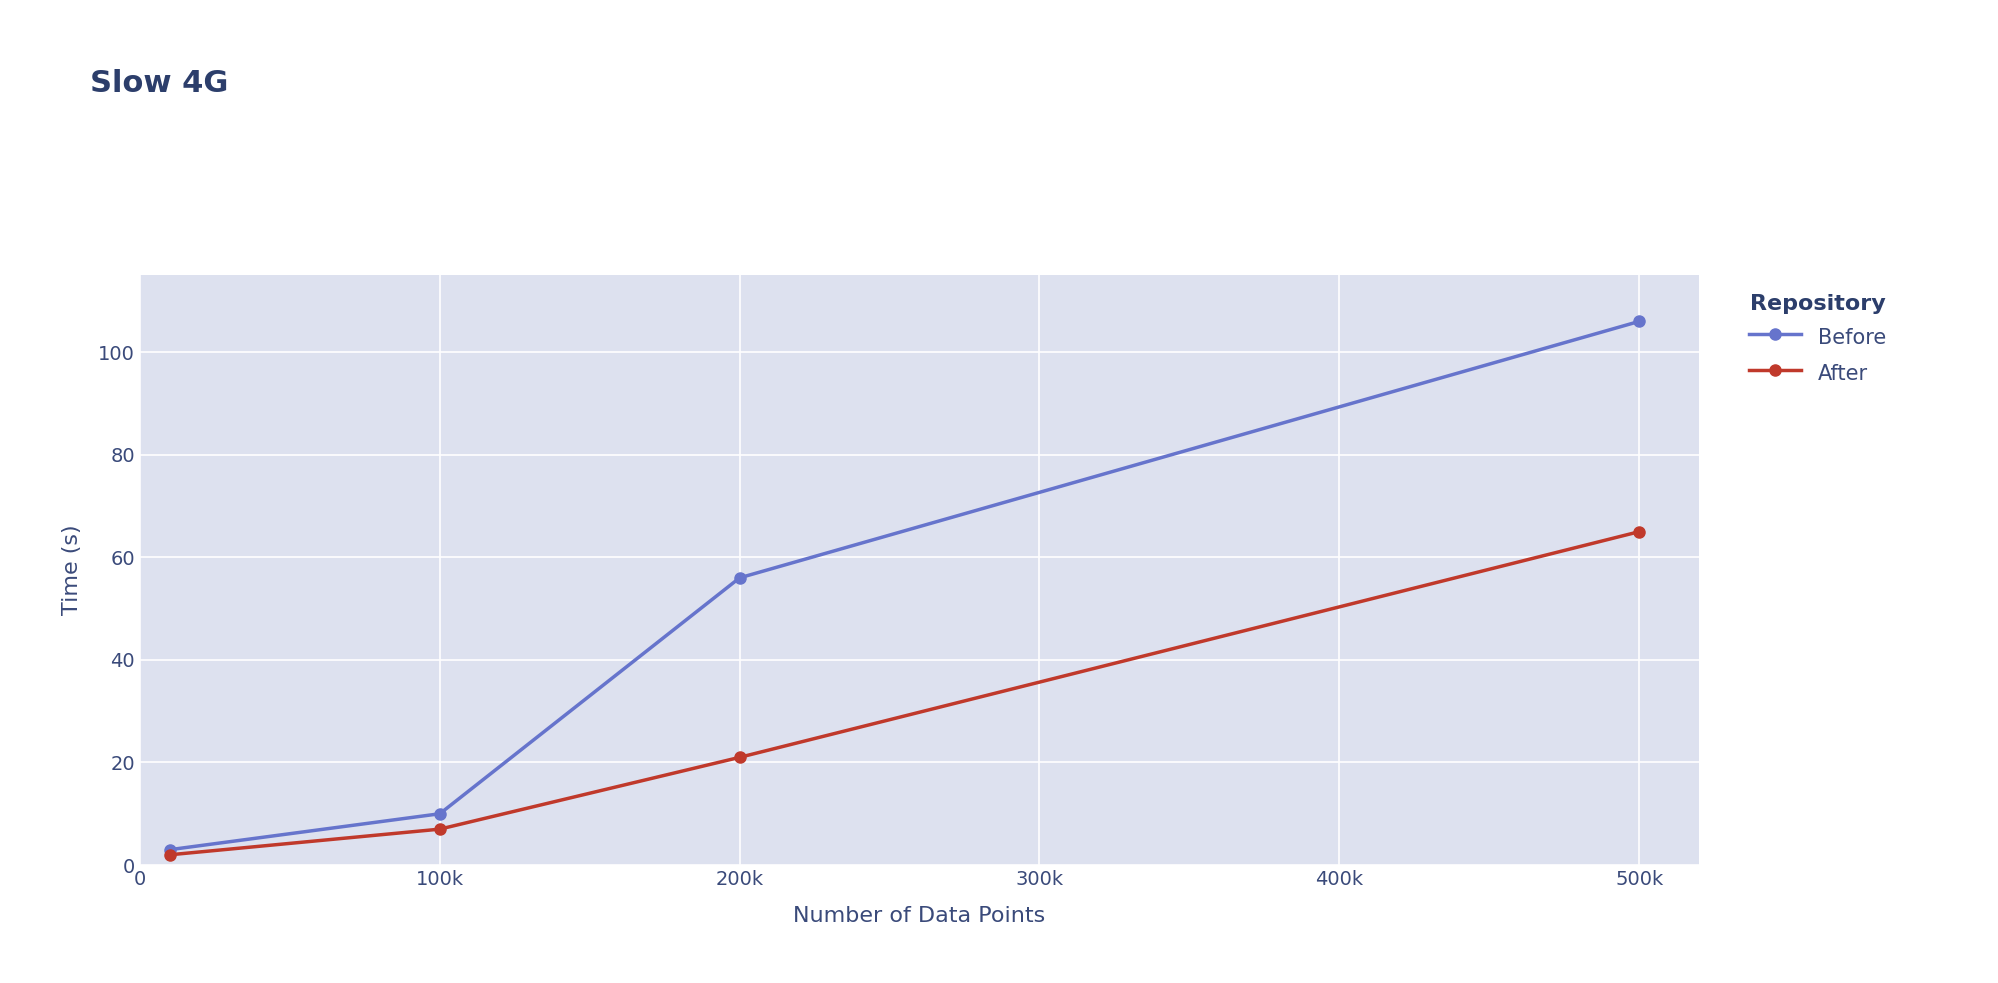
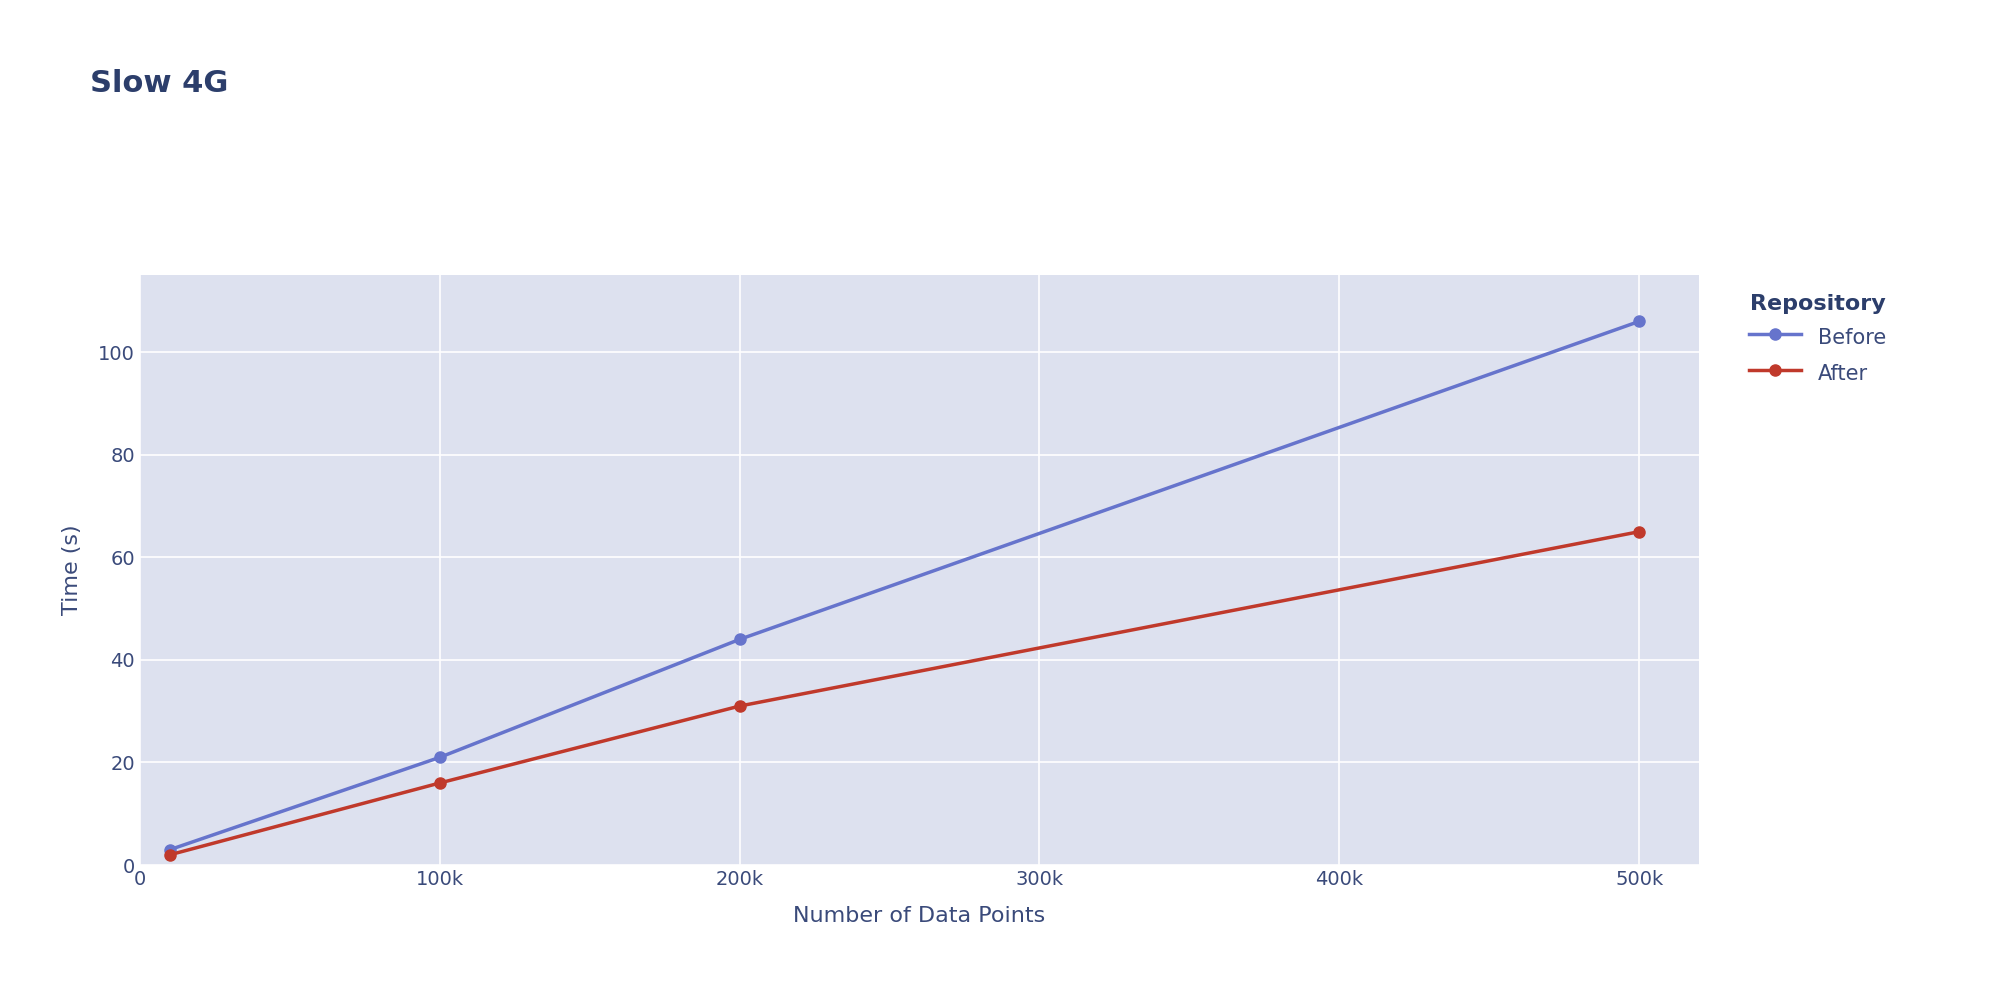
Before/100k: 10 -> 21
After/100k: 7 -> 16
Before/200k: 56 -> 44
After/200k: 21 -> 31
